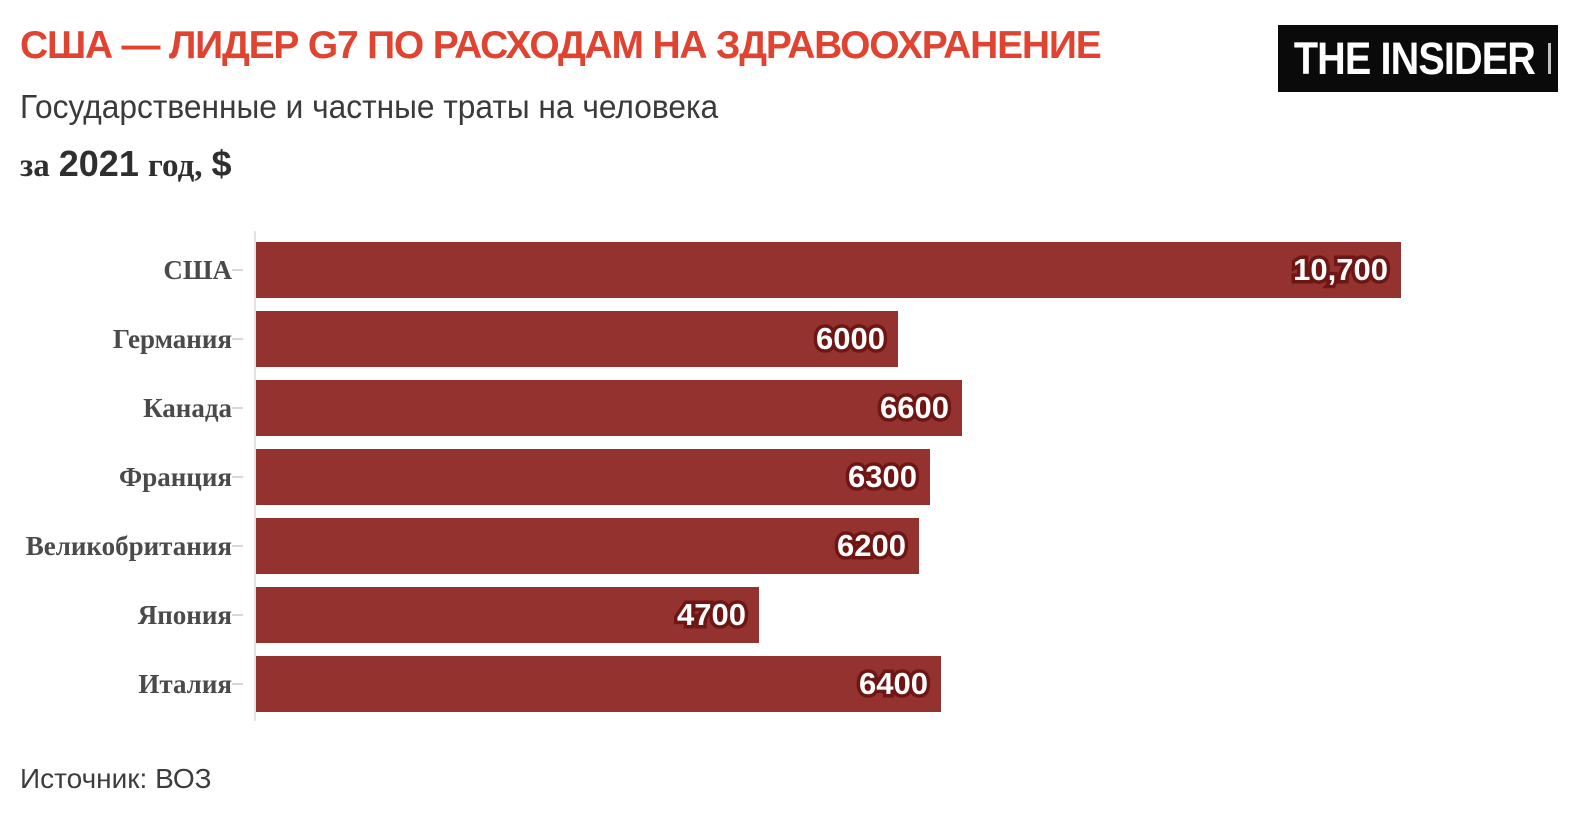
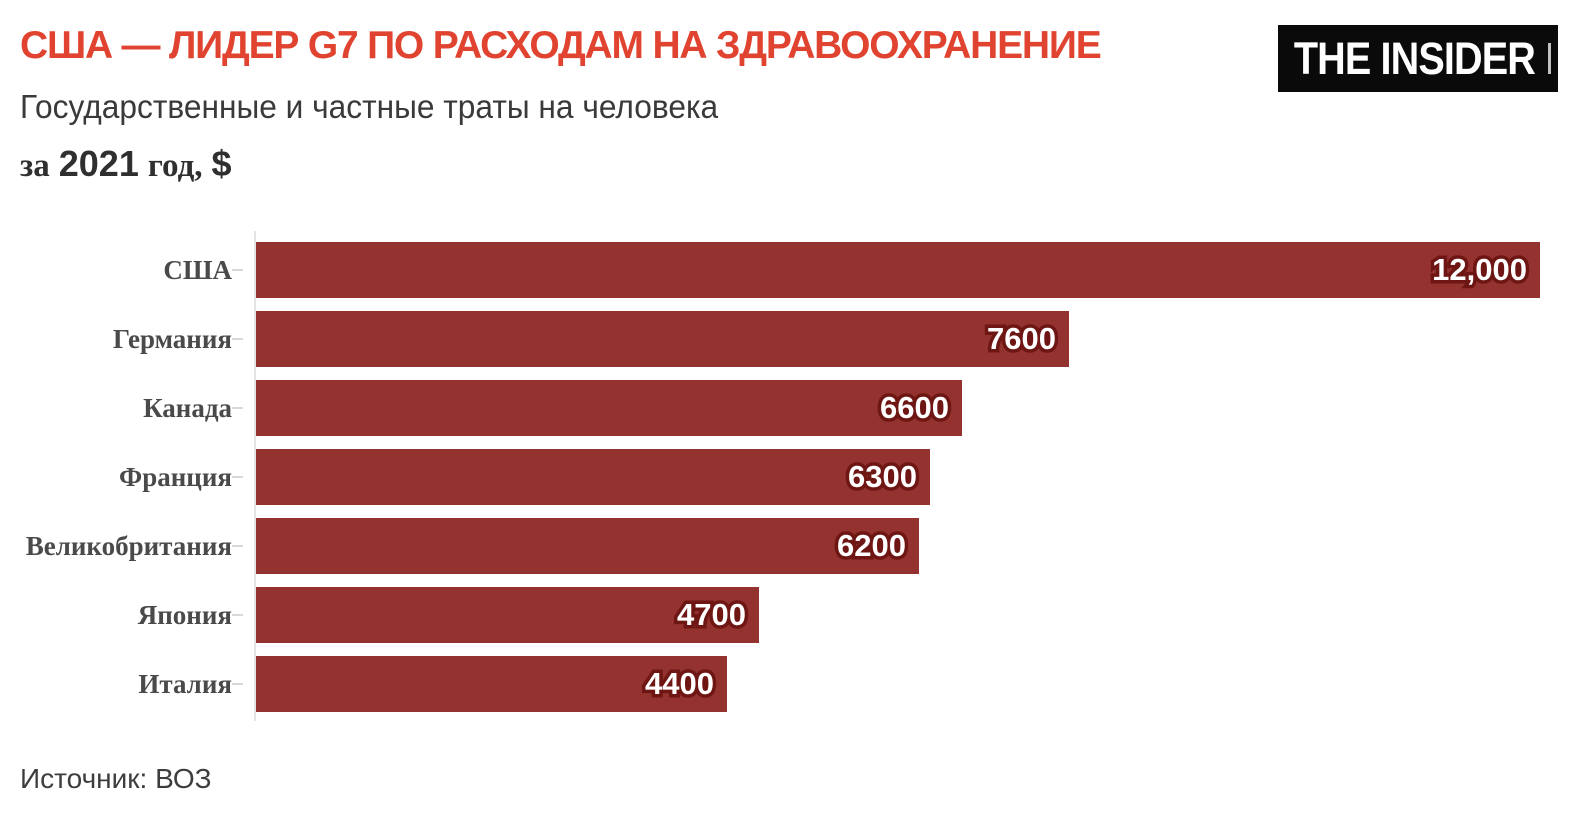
США: 10,700 -> 12,000
Германия: 6000 -> 7600
Италия: 6400 -> 4400
